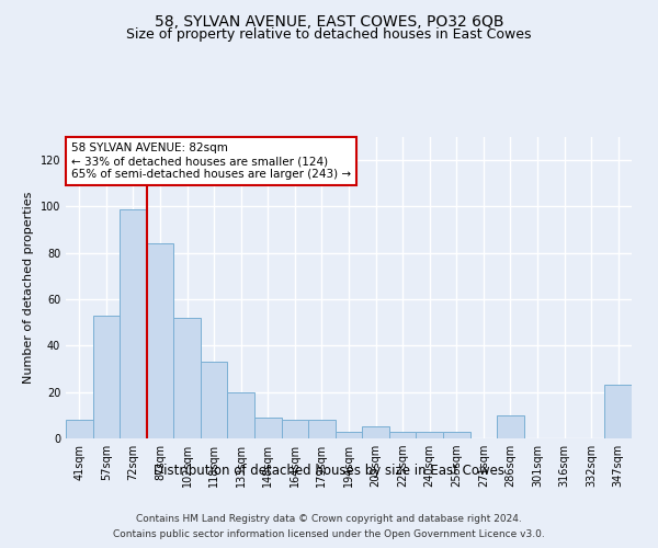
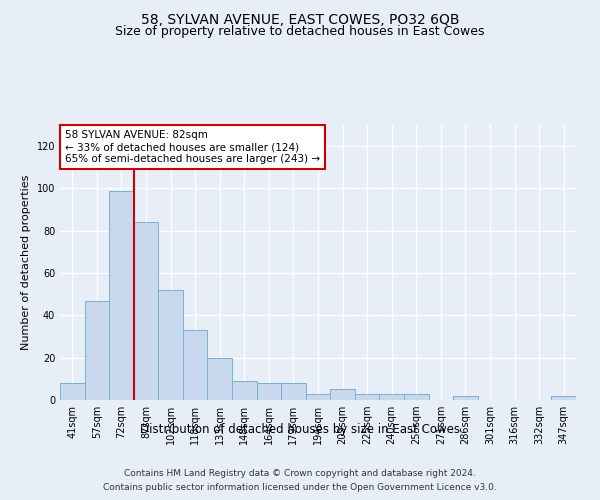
57sqm: 53 -> 47
286sqm: 10 -> 2
347sqm: 23 -> 2
